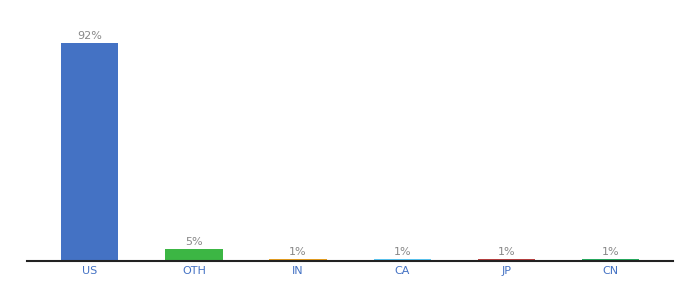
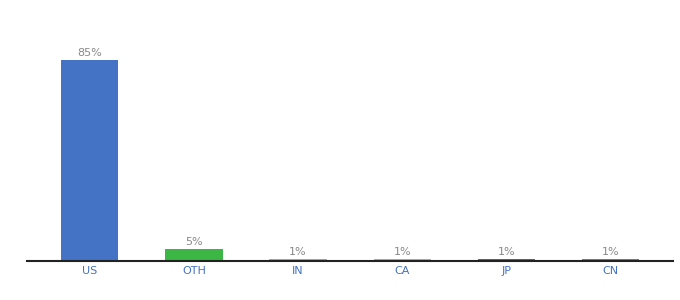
US: 92% -> 85%
